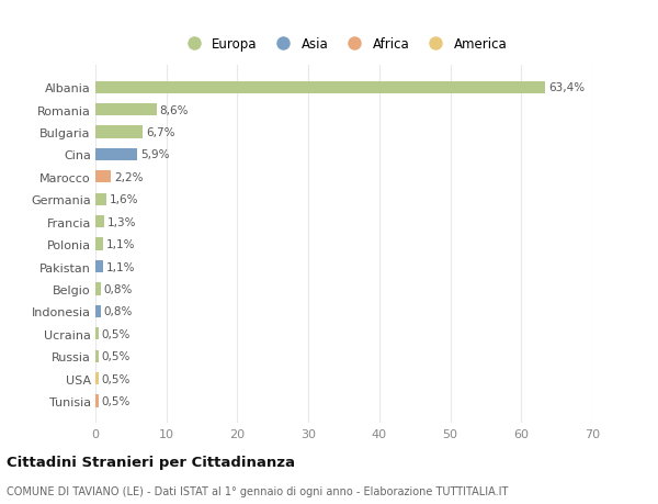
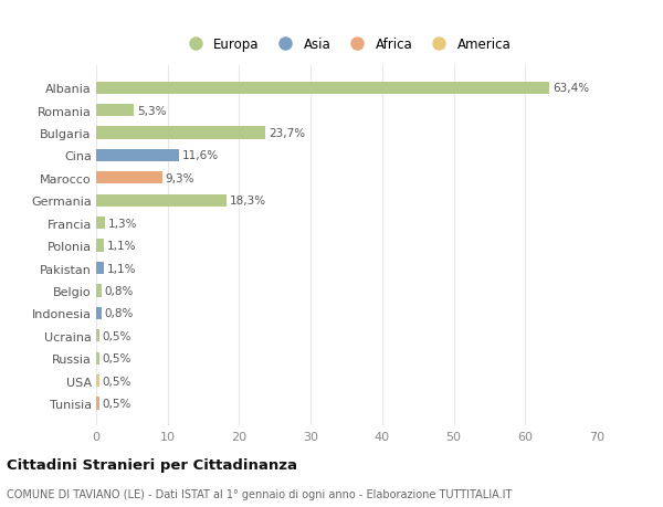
Romania: 8,6% -> 5,3%
Bulgaria: 6,7% -> 23,7%
Cina: 5,9% -> 11,6%
Marocco: 2,2% -> 9,3%
Germania: 1,6% -> 18,3%
